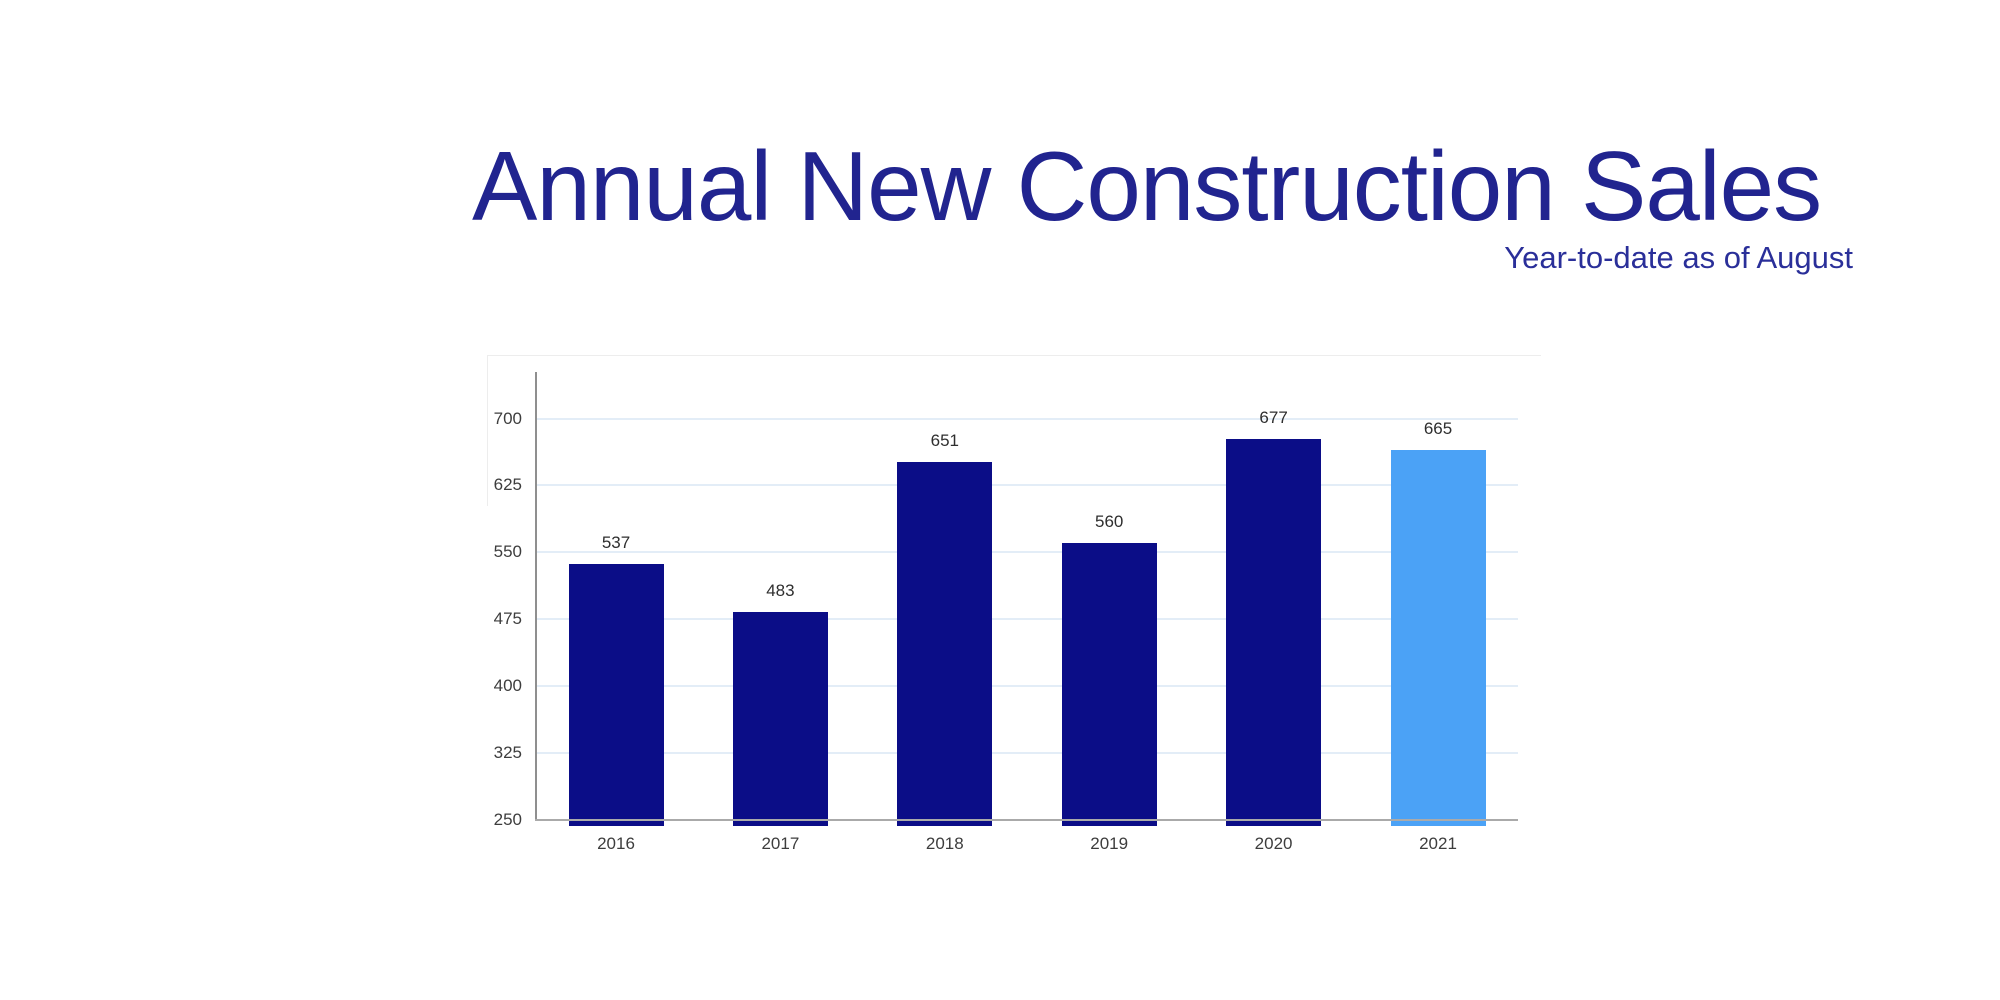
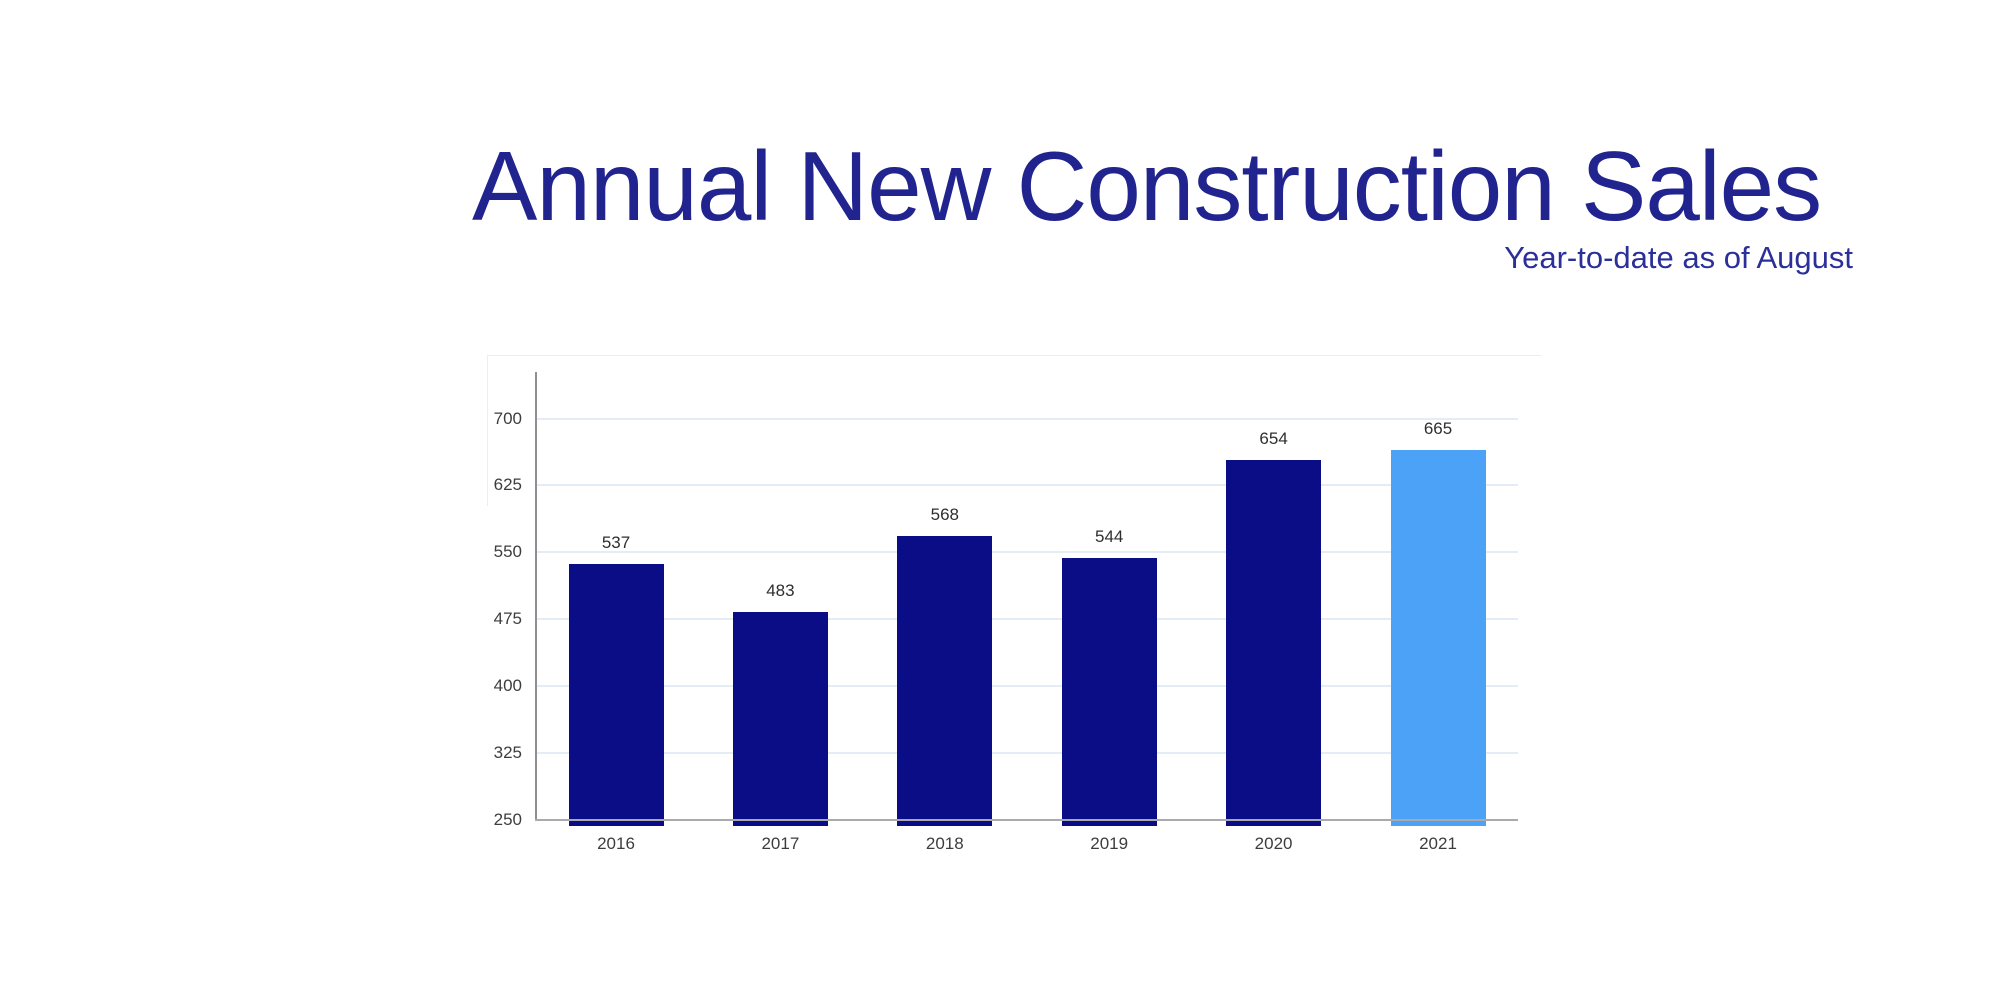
2018: 651 -> 568
2019: 560 -> 544
2020: 677 -> 654
